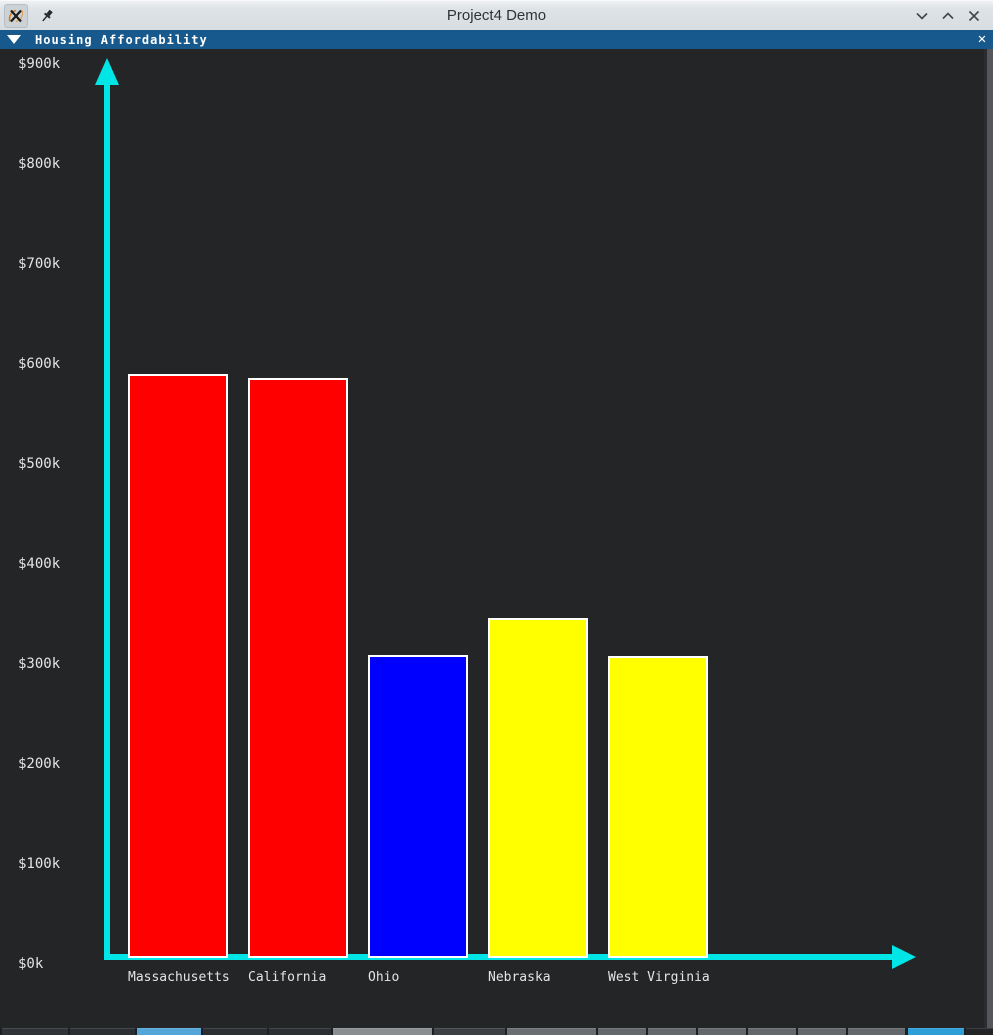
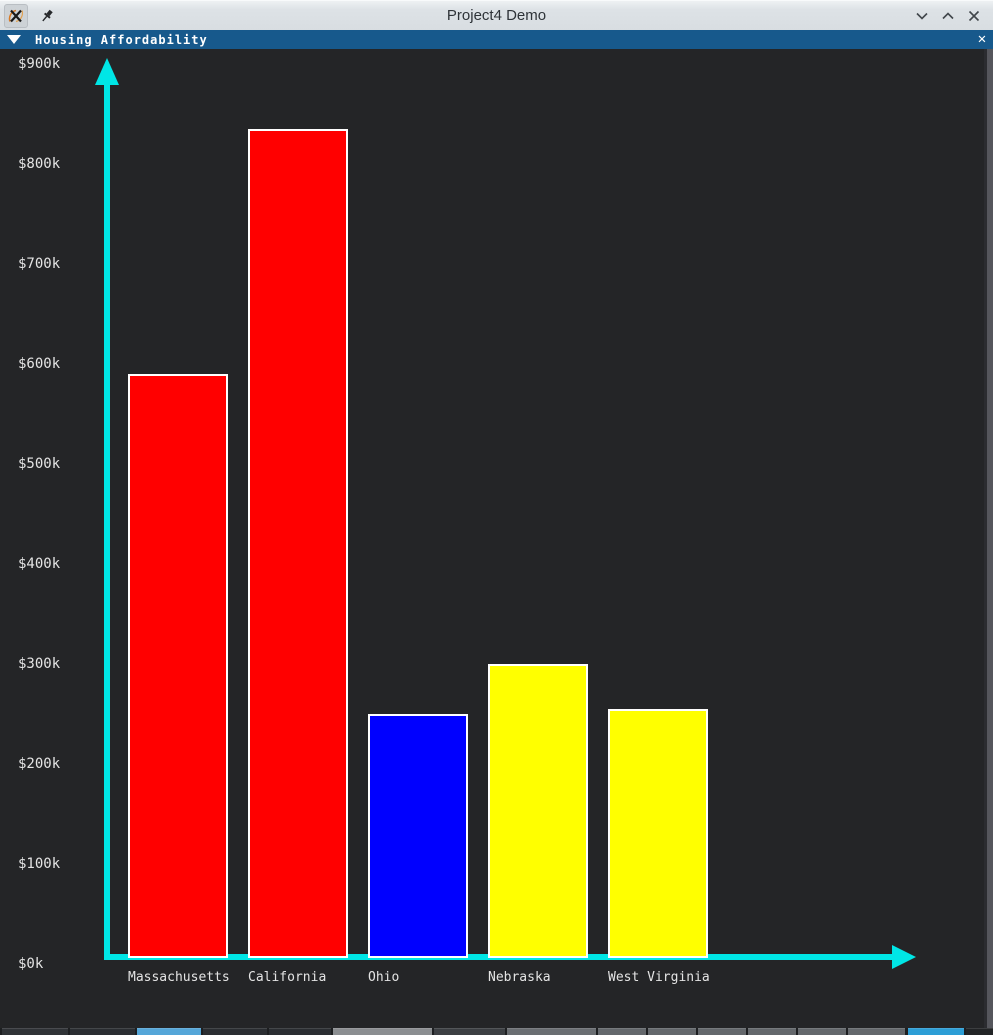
California: $586k -> $835k
Ohio: $309k -> $250k
Nebraska: $346k -> $300k
West Virginia: $308k -> $255k
